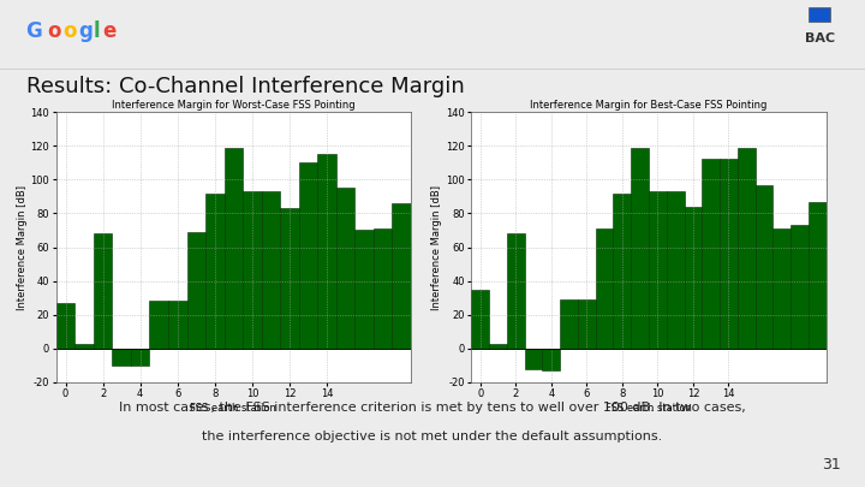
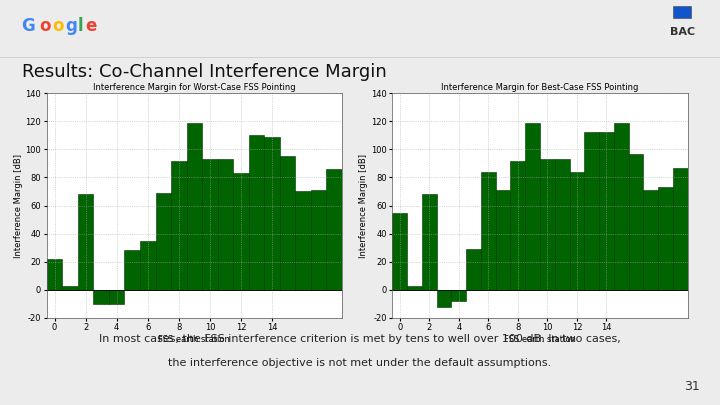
Interference Margin for Worst-Case FSS Pointing/0: 27 -> 22
Interference Margin for Worst-Case FSS Pointing/6: 28 -> 35
Interference Margin for Worst-Case FSS Pointing/14: 115 -> 109
Interference Margin for Best-Case FSS Pointing/0: 35 -> 55
Interference Margin for Best-Case FSS Pointing/4: -13 -> -8
Interference Margin for Best-Case FSS Pointing/6: 29 -> 84
